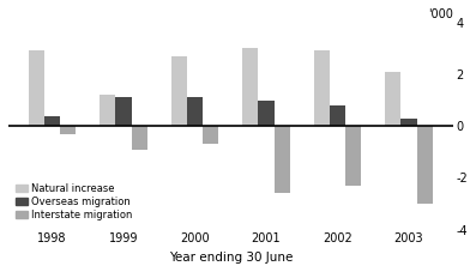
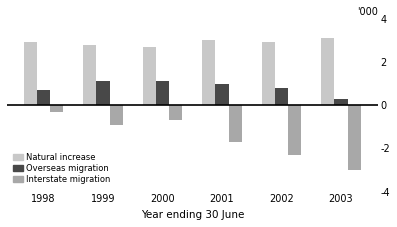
Overseas migration/1998: 0.4 -> 0.7
Natural increase/1999: 1.2 -> 2.8
Interstate migration/2001: -2.6 -> -1.7
Natural increase/2003: 2.1 -> 3.1
